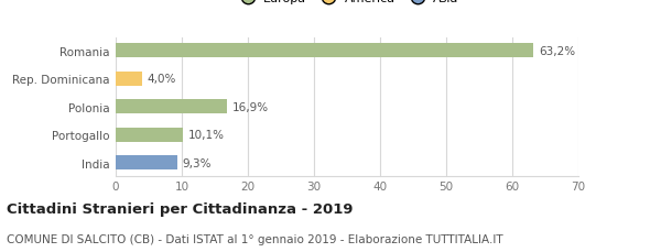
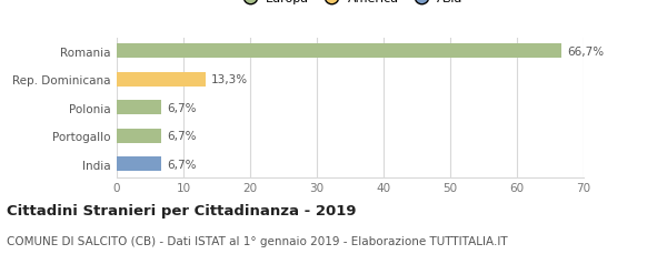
Romania: 63,2% -> 66,7%
Rep. Dominicana: 4,0% -> 13,3%
Polonia: 16,9% -> 6,7%
Portogallo: 10,1% -> 6,7%
India: 9,3% -> 6,7%
